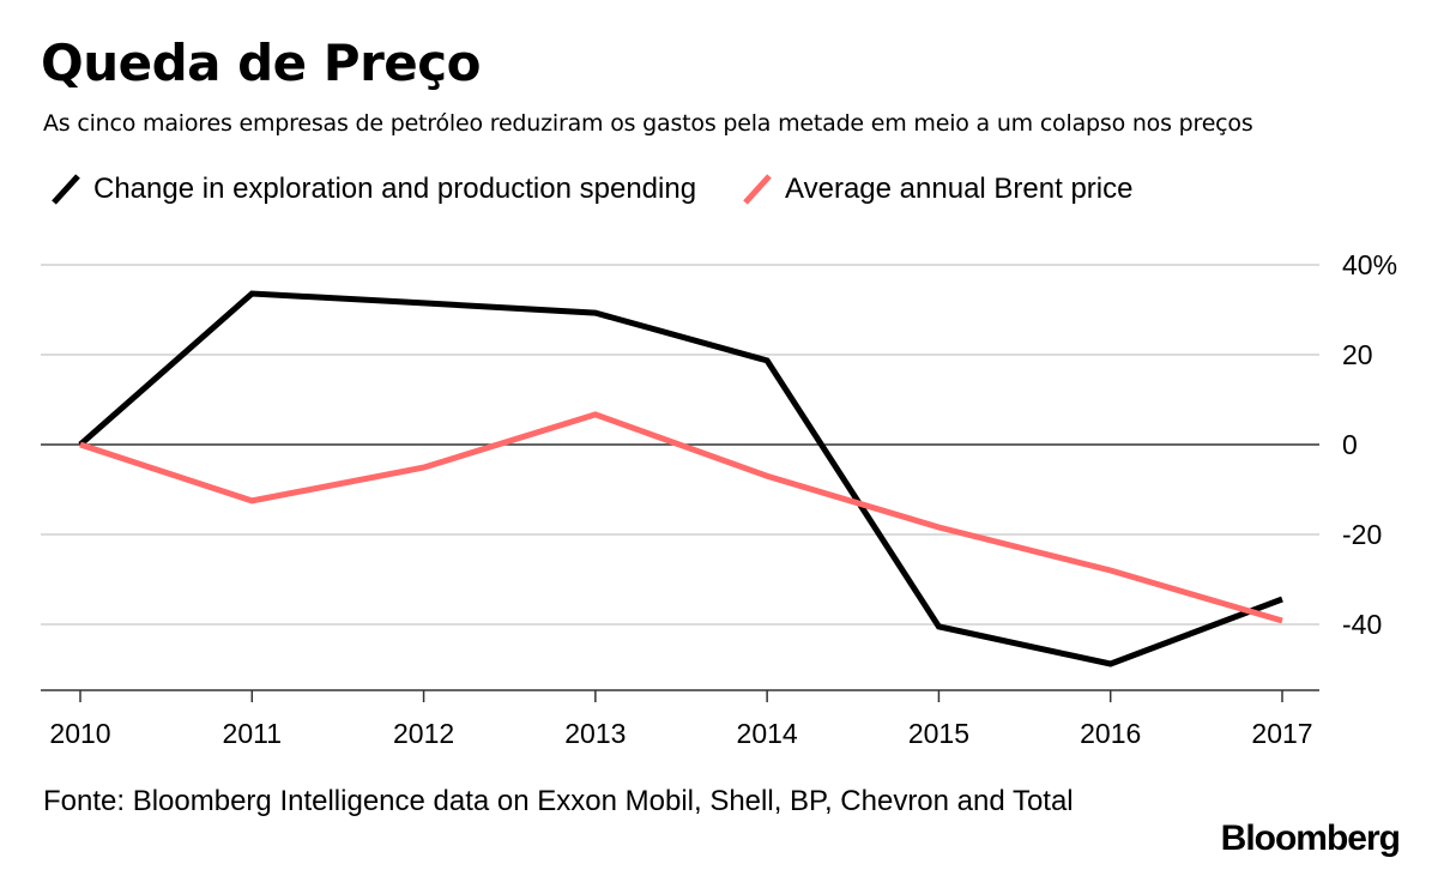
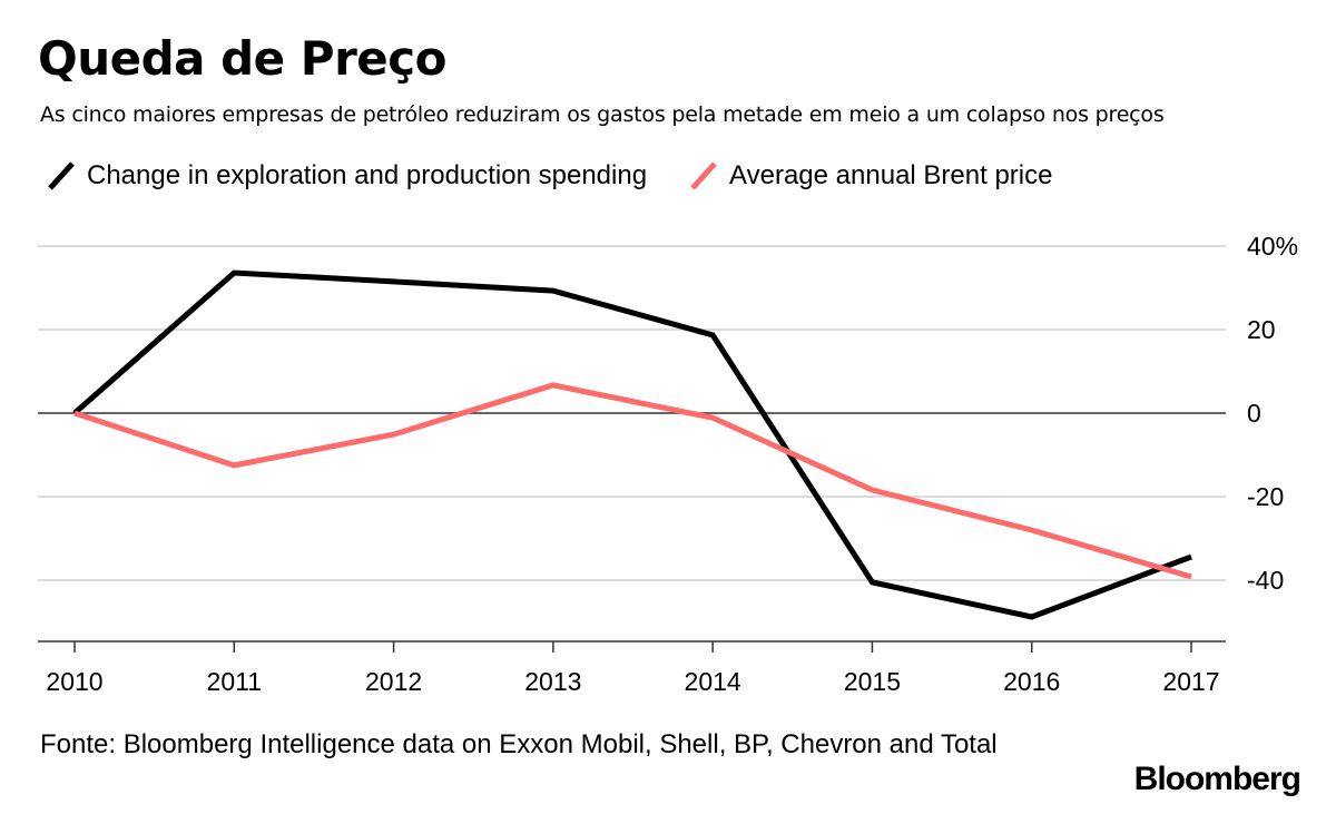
Average annual Brent price/2014: -7% -> -1%
